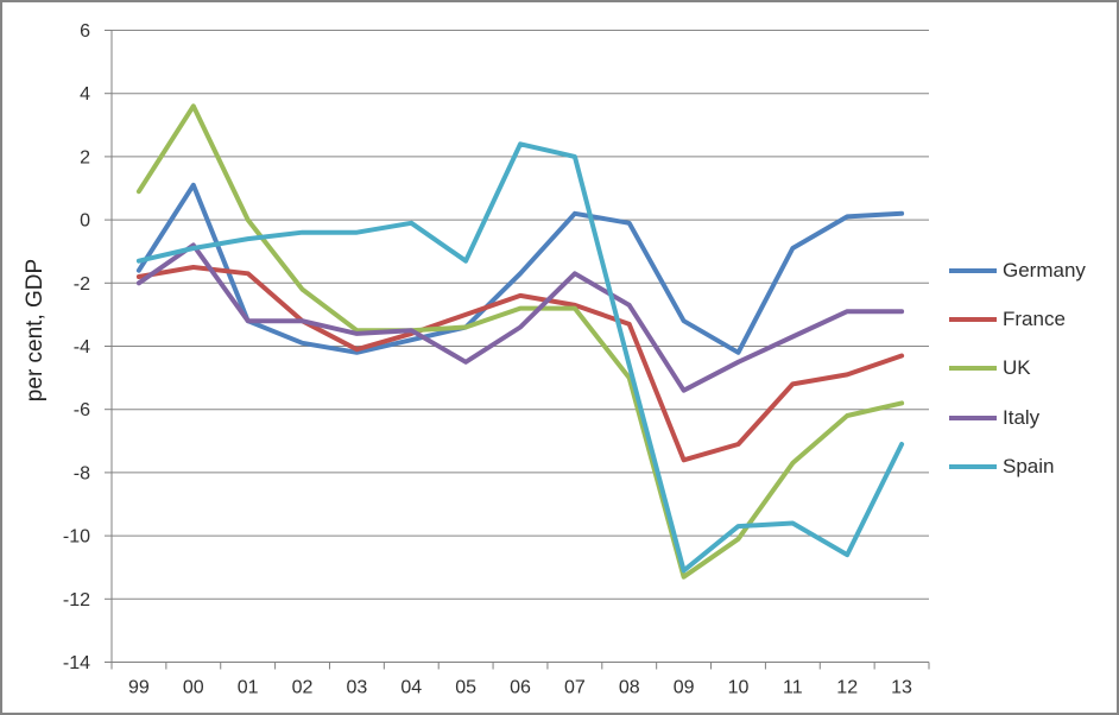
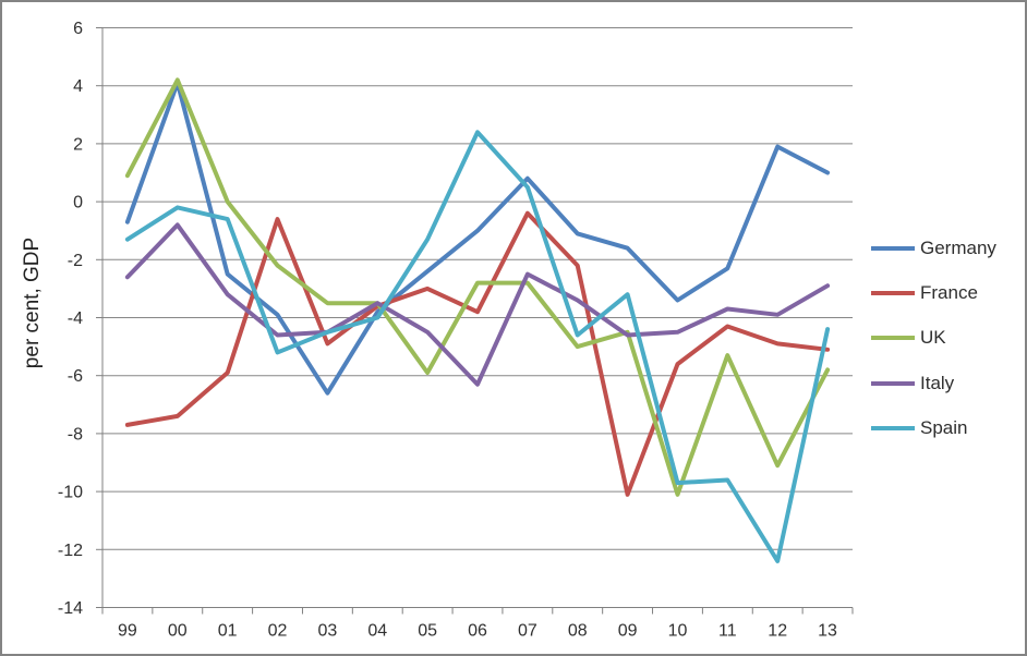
Germany/99: -1.6 -> -0.7
France/99: -1.8 -> -7.7
Italy/99: -2.0 -> -2.6
Germany/00: 1.1 -> 4.1
France/00: -1.5 -> -7.4
UK/00: 3.6 -> 4.2
Spain/00: -0.9 -> -0.2
Germany/01: -3.2 -> -2.5
France/01: -1.7 -> -5.9
France/02: -3.2 -> -0.6
Italy/02: -3.2 -> -4.6
Spain/02: -0.4 -> -5.2
Germany/03: -4.2 -> -6.6
France/03: -4.1 -> -4.9
Italy/03: -3.6 -> -4.5
Spain/03: -0.4 -> -4.5
Spain/04: -0.1 -> -4.0
Germany/05: -3.4 -> -2.4
UK/05: -3.4 -> -5.9
Germany/06: -1.7 -> -1.0
France/06: -2.4 -> -3.8
Italy/06: -3.4 -> -6.3
Germany/07: 0.2 -> 0.8
France/07: -2.7 -> -0.4
Italy/07: -1.7 -> -2.5
Spain/07: 2.0 -> 0.5
Germany/08: -0.1 -> -1.1
France/08: -3.3 -> -2.2
Italy/08: -2.7 -> -3.4
Germany/09: -3.2 -> -1.6
France/09: -7.6 -> -10.1
UK/09: -11.3 -> -4.5
Italy/09: -5.4 -> -4.6
Spain/09: -11.1 -> -3.2
Germany/10: -4.2 -> -3.4
France/10: -7.1 -> -5.6
Germany/11: -0.9 -> -2.3
France/11: -5.2 -> -4.3
UK/11: -7.7 -> -5.3
Germany/12: 0.1 -> 1.9
UK/12: -6.2 -> -9.1
Italy/12: -2.9 -> -3.9
Spain/12: -10.6 -> -12.4
Germany/13: 0.2 -> 1.0
France/13: -4.3 -> -5.1
Spain/13: -7.1 -> -4.4
